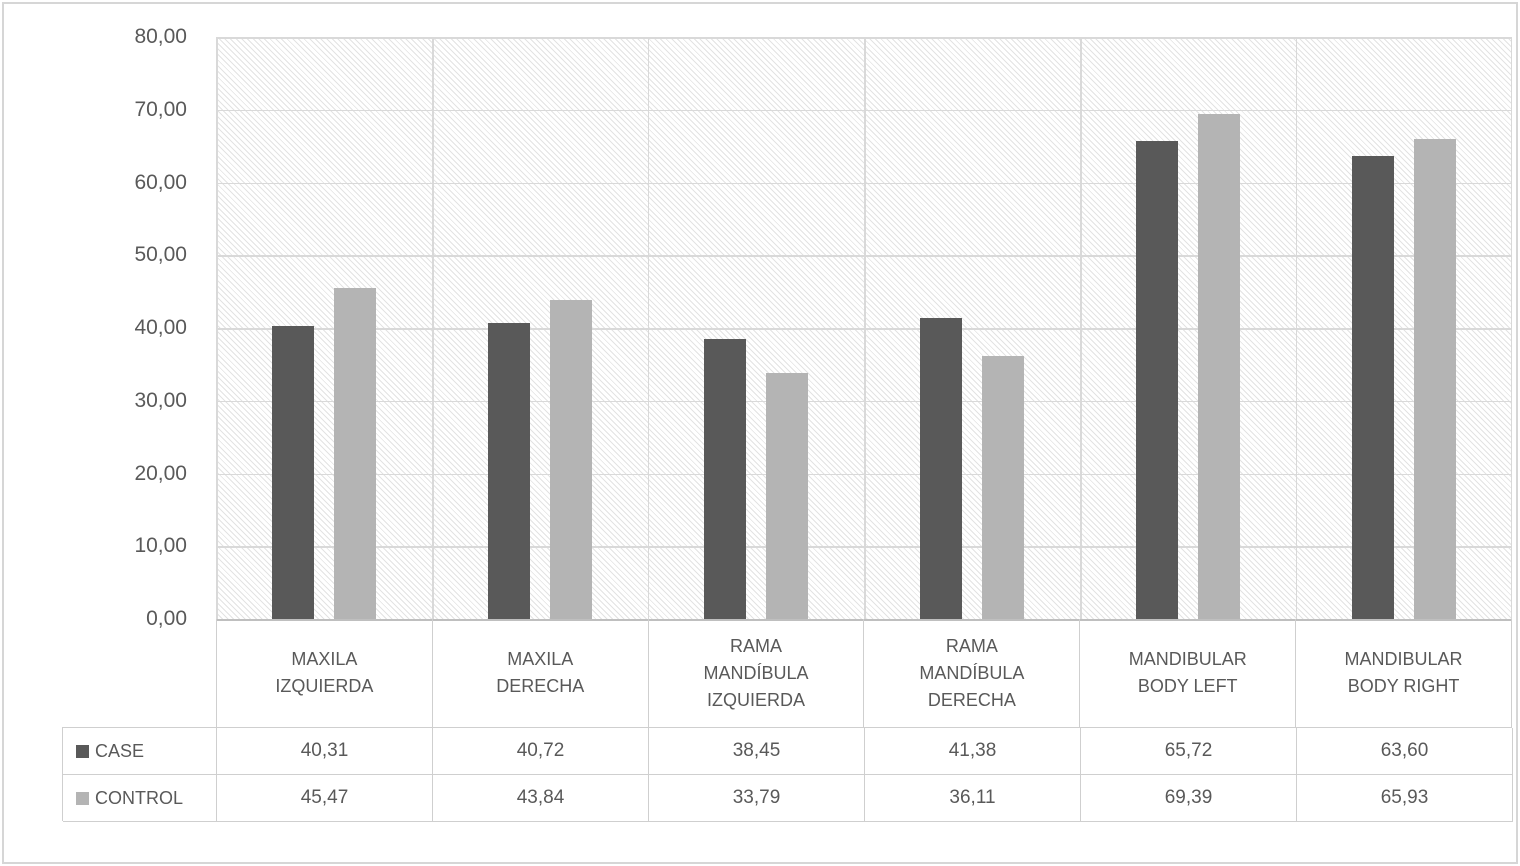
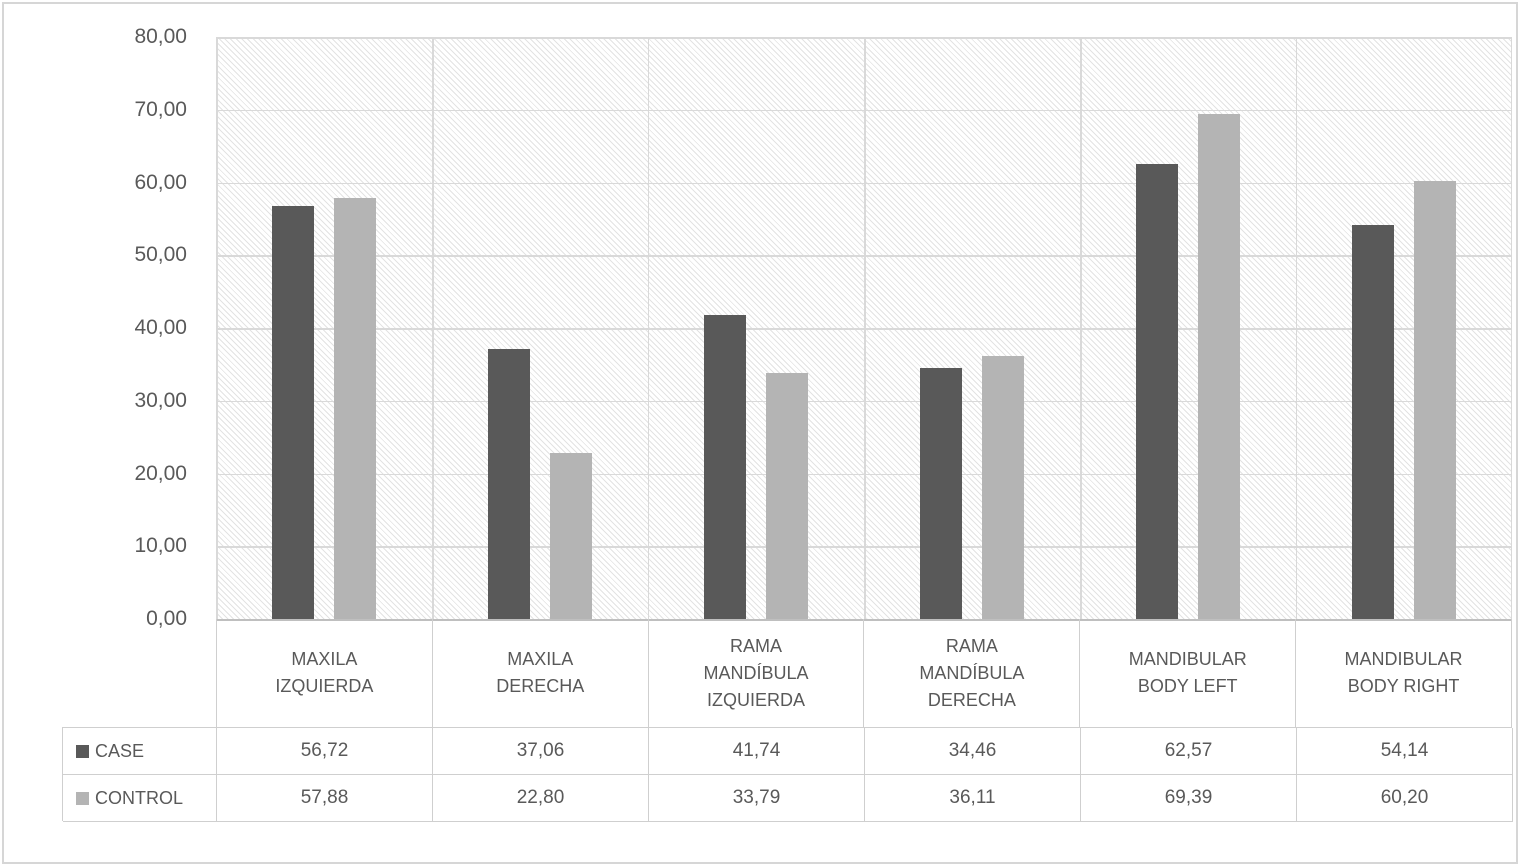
CASE/MAXILA IZQUIERDA: 40,31 -> 56,72
CONTROL/MAXILA IZQUIERDA: 45,47 -> 57,88
CASE/MAXILA DERECHA: 40,72 -> 37,06
CONTROL/MAXILA DERECHA: 43,84 -> 22,80
CASE/RAMA MANDÍBULA IZQUIERDA: 38,45 -> 41,74
CASE/RAMA MANDÍBULA DERECHA: 41,38 -> 34,46
CASE/MANDIBULAR BODY LEFT: 65,72 -> 62,57
CASE/MANDIBULAR BODY RIGHT: 63,60 -> 54,14
CONTROL/MANDIBULAR BODY RIGHT: 65,93 -> 60,20
